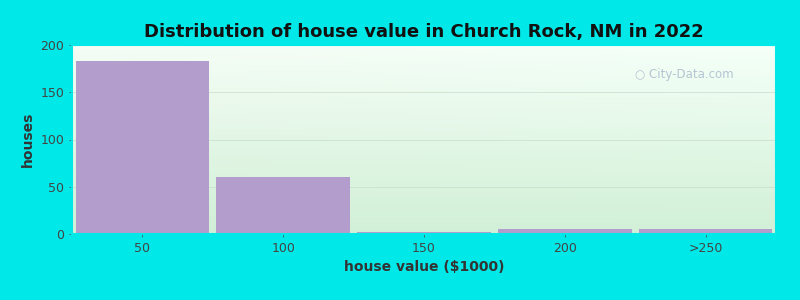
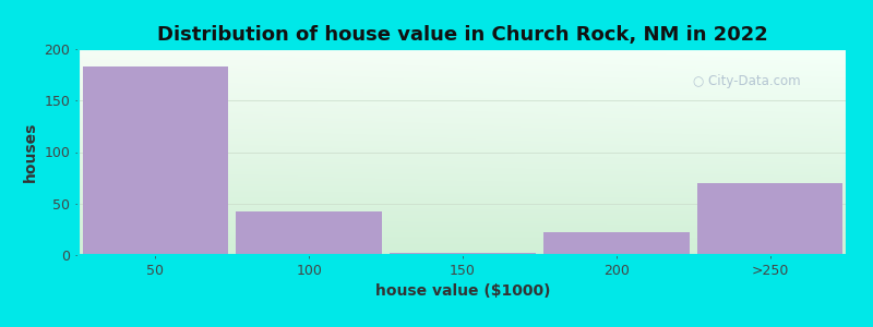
100: 60 -> 42
200: 5 -> 22
>250: 5 -> 70
